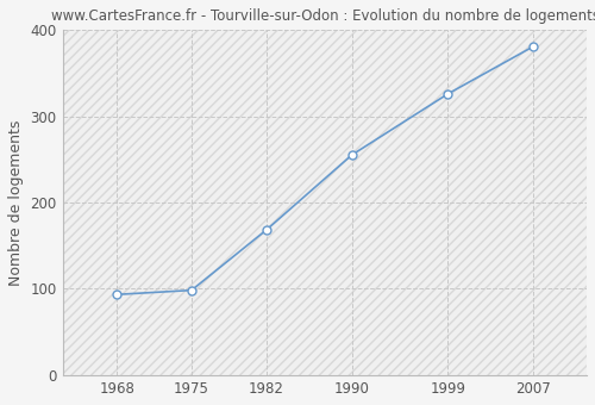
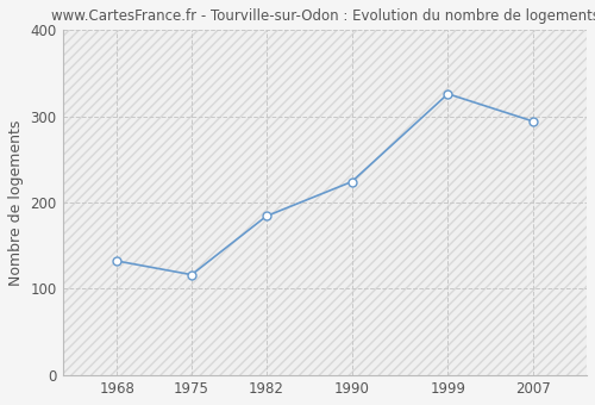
1968: 93 -> 132
1975: 98 -> 116
1982: 168 -> 184
1990: 255 -> 224
2007: 381 -> 294
